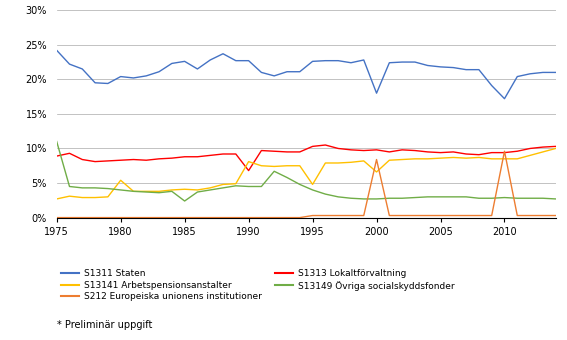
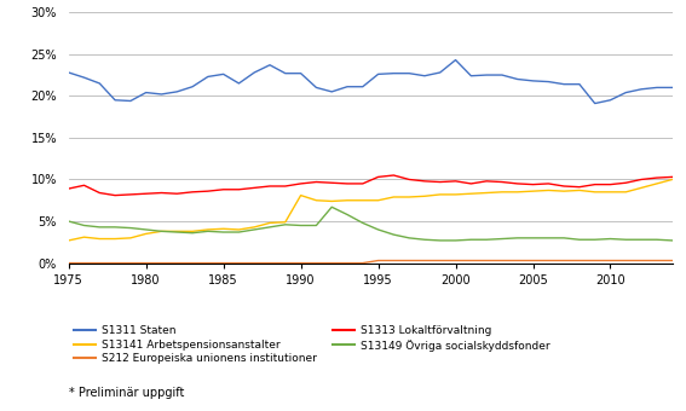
S1311 Staten/1975: 24.2% -> 22.8%
S13149 Övriga socialskyddsfonder/1975: 11.0% -> 5.0%
S13141 Arbetspensionsanstalter/1980: 5.4% -> 3.5%
S13149 Övriga socialskyddsfonder/1985: 2.4% -> 3.7%
S1313 Lokaltförvaltning/1990: 6.8% -> 9.5%
S13141 Arbetspensionsanstalter/1995: 4.8% -> 7.5%
S1311 Staten/2000: 18.0% -> 24.3%
S13141 Arbetspensionsanstalter/2000: 6.6% -> 8.2%
S212 Europeiska unionens institutioner/2000: 8.4% -> 0.3%
S1311 Staten/2010: 17.2% -> 19.5%
S212 Europeiska unionens institutioner/2010: 9.6% -> 0.3%
